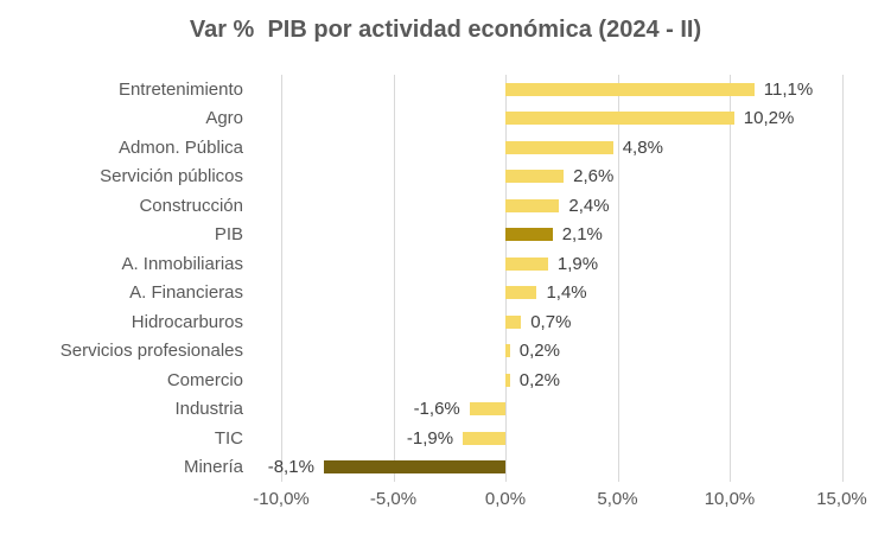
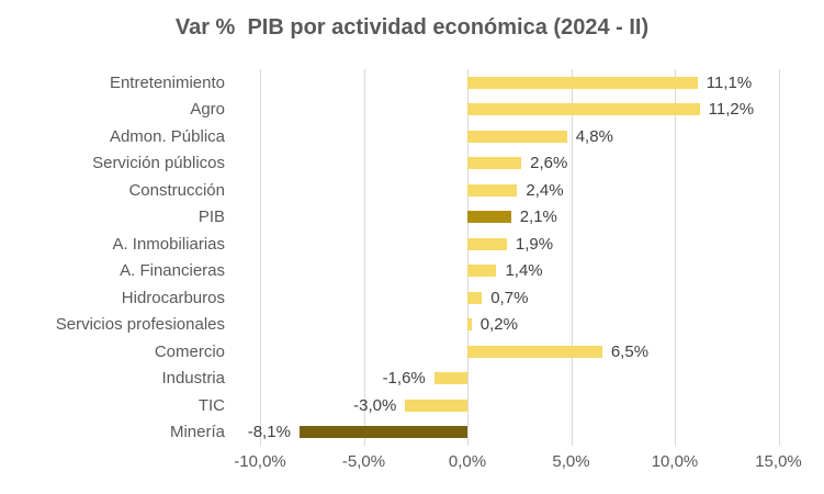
Agro: 10,2% -> 11,2%
Comercio: 0,2% -> 6,5%
TIC: -1,9% -> -3,0%
